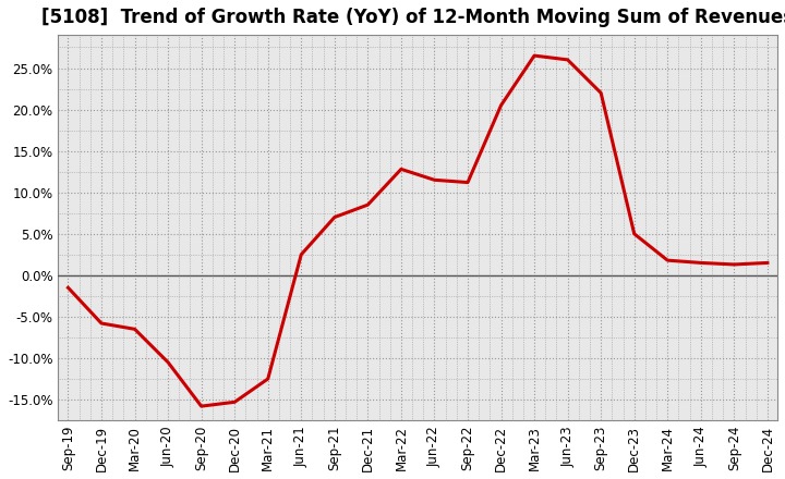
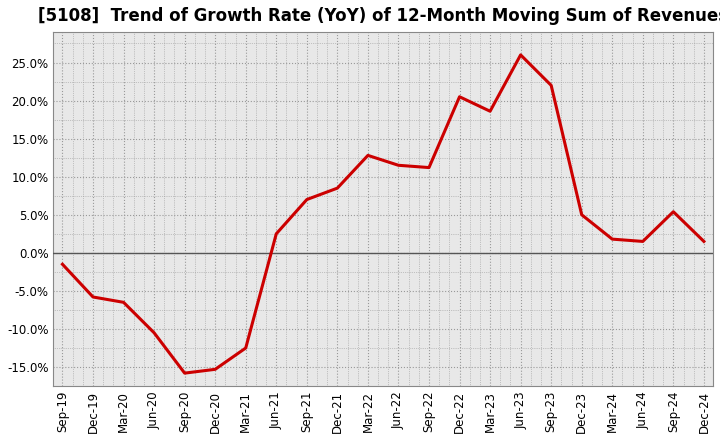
Mar-23: 26.5% -> 18.6%
Sep-24: 1.3% -> 5.4%
